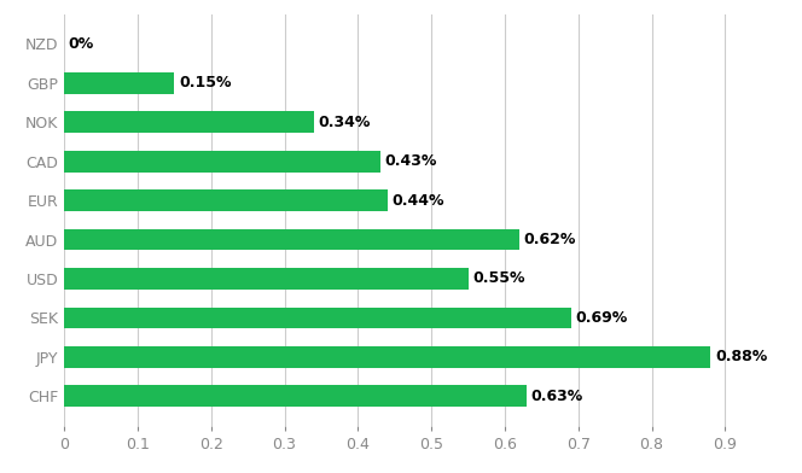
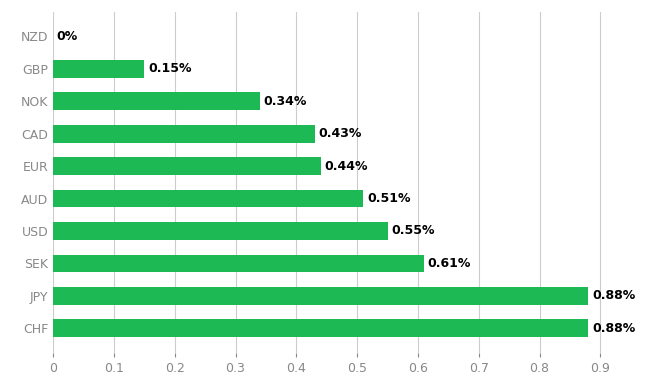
AUD: 0.62% -> 0.51%
SEK: 0.69% -> 0.61%
CHF: 0.63% -> 0.88%
